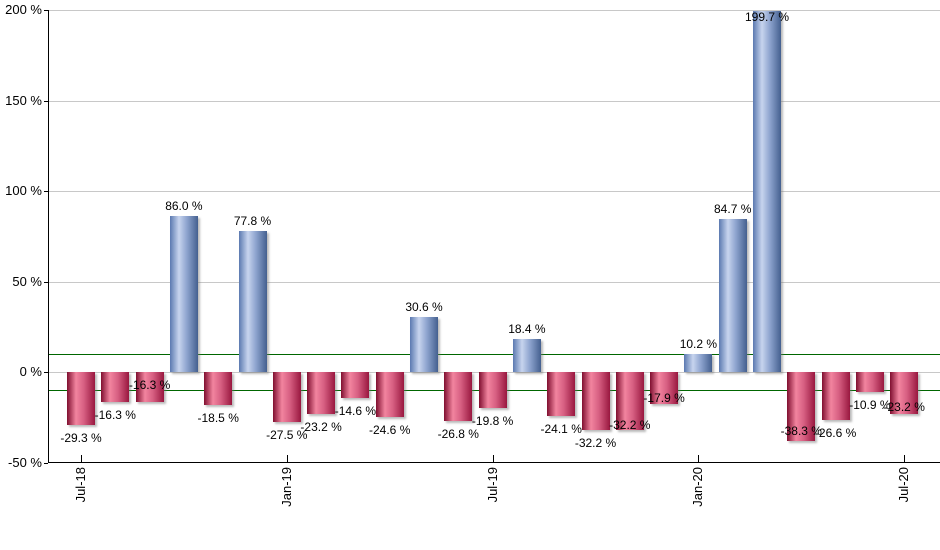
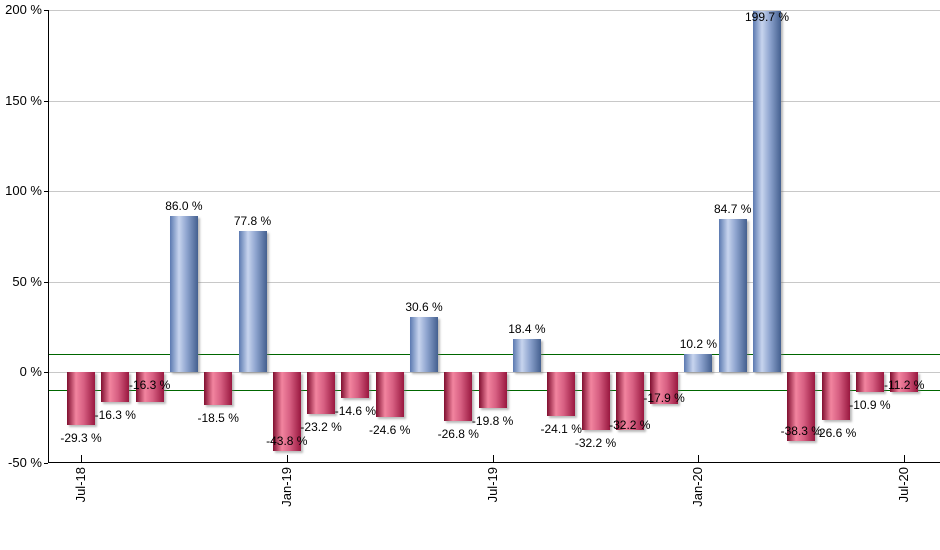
Jan-19: -27.5 -> -43.8
Jul-20: -23.2 -> -11.2
